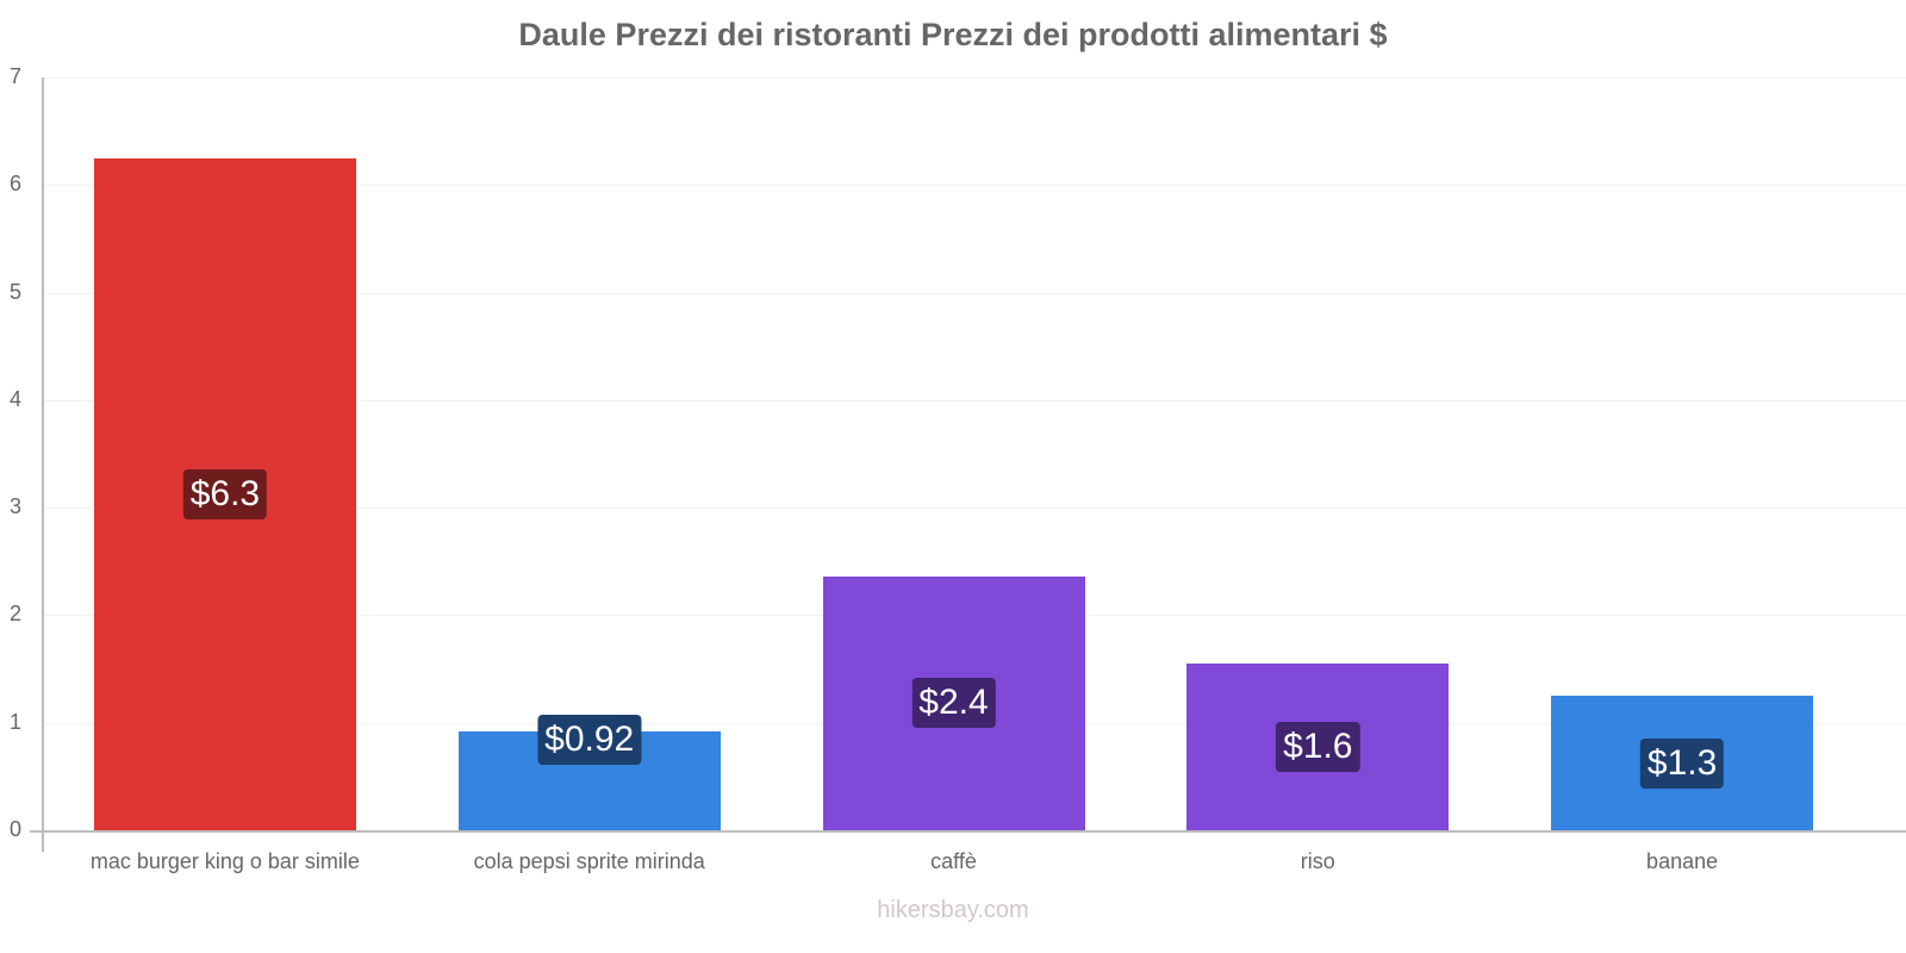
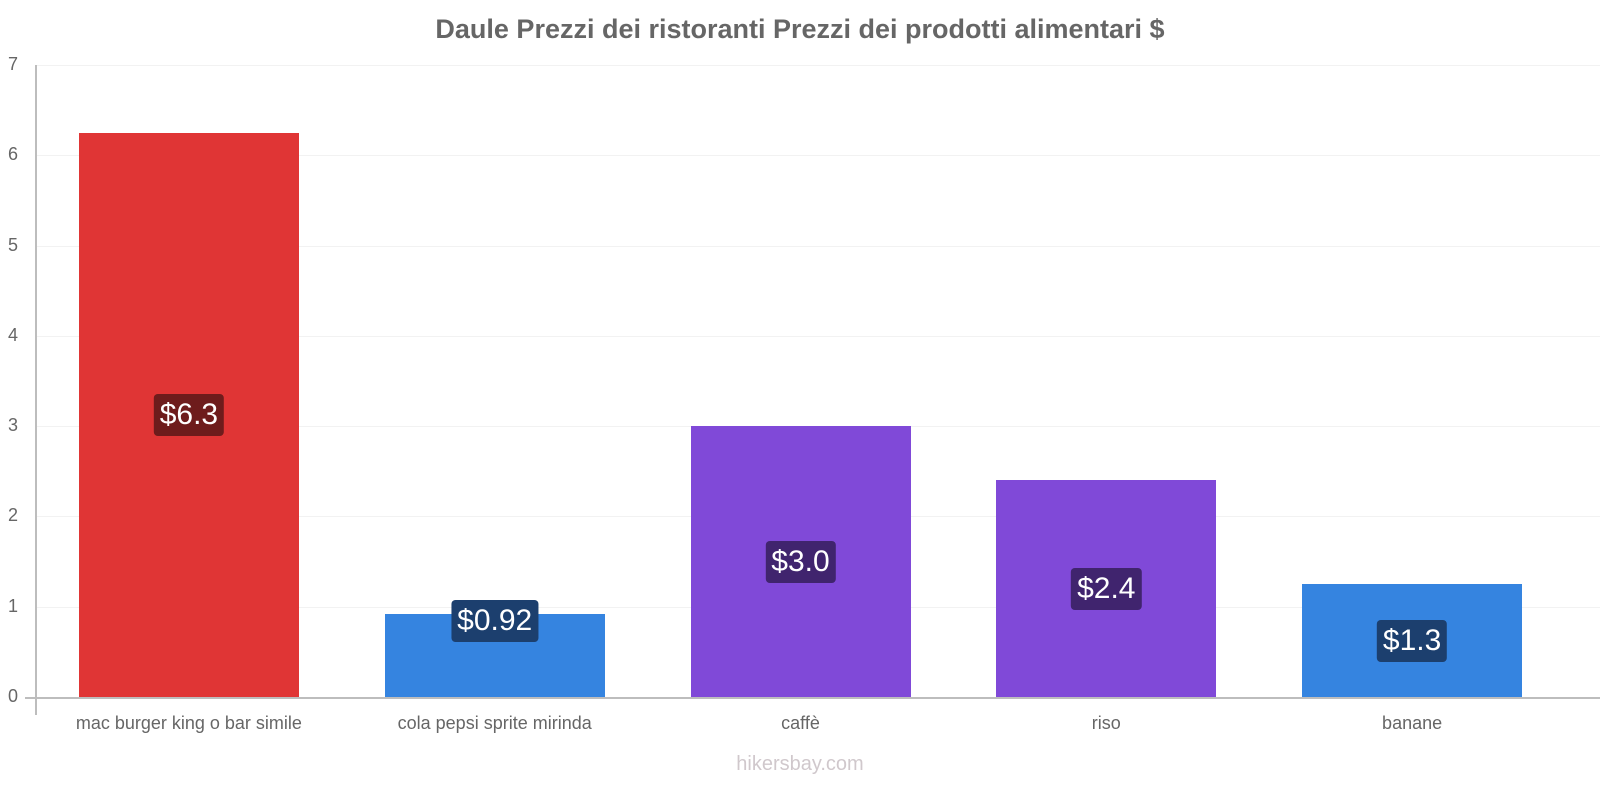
caffè: $2.4 -> $3.0
riso: $1.6 -> $2.4
